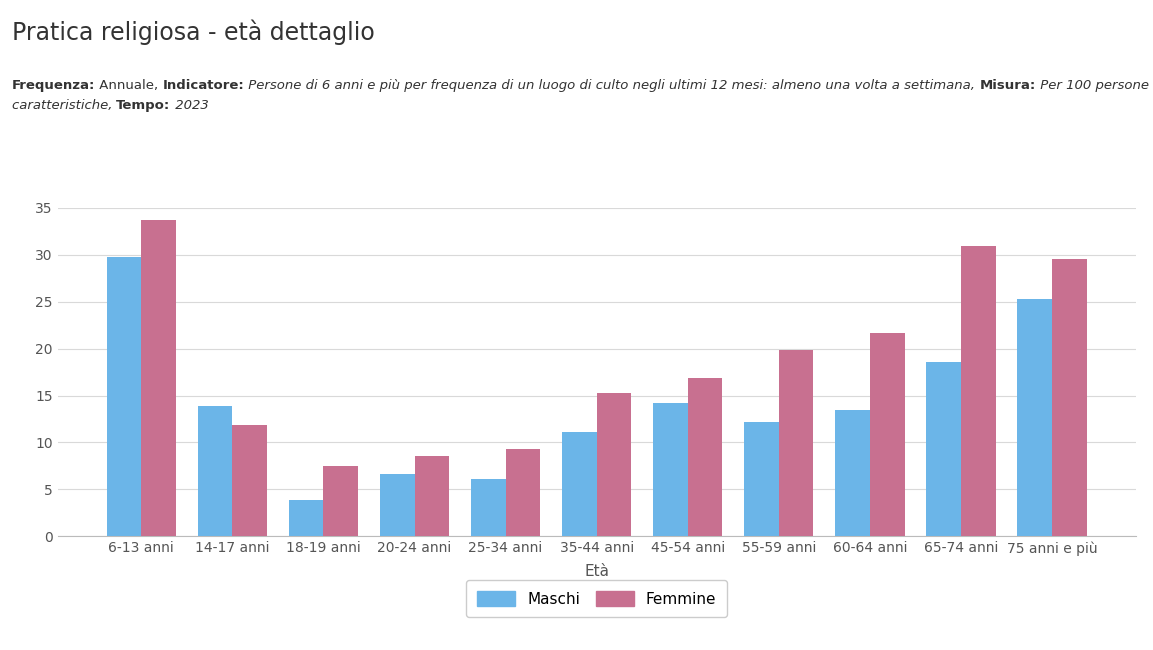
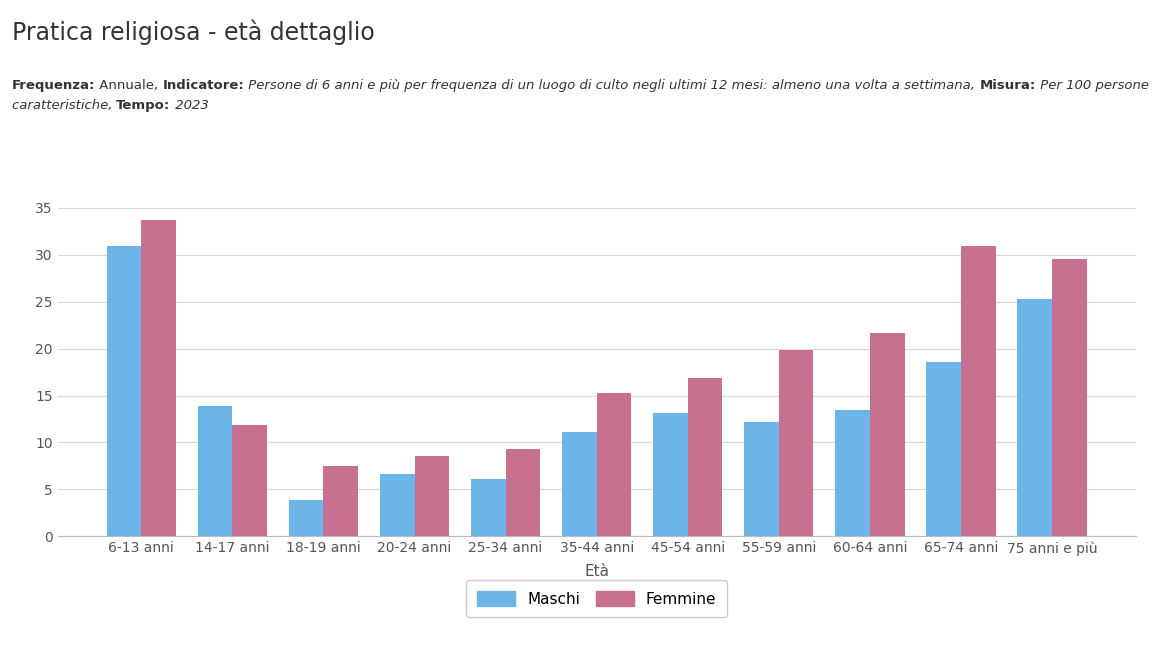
Maschi/6-13 anni: 29.8 -> 30.9
Maschi/45-54 anni: 14.2 -> 13.1
